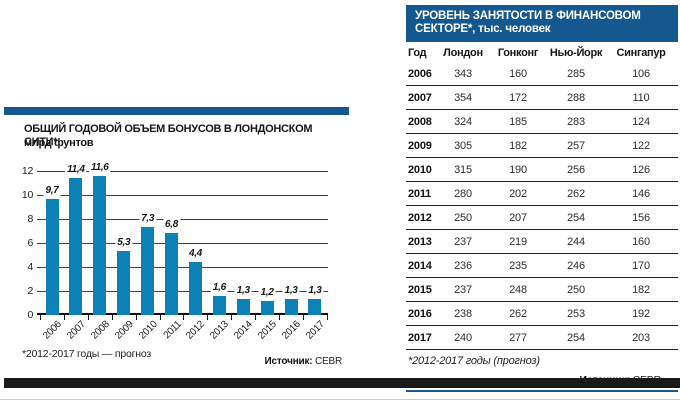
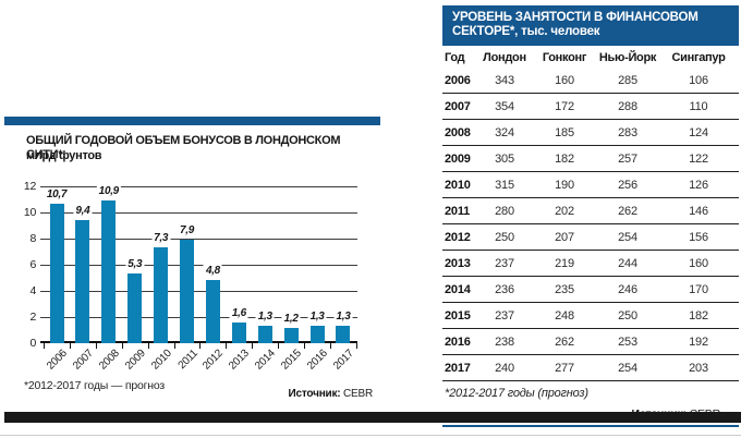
2006: 9,7 -> 10,7
2007: 11,4 -> 9,4
2008: 11,6 -> 10,9
2011: 6,8 -> 7,9
2012: 4,4 -> 4,8
